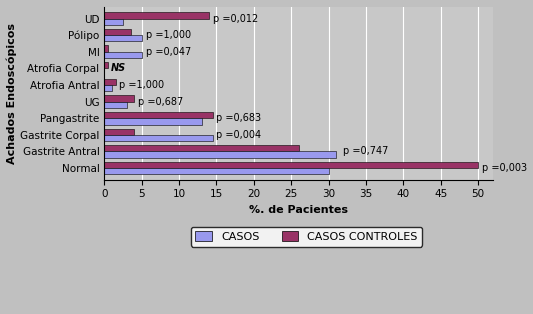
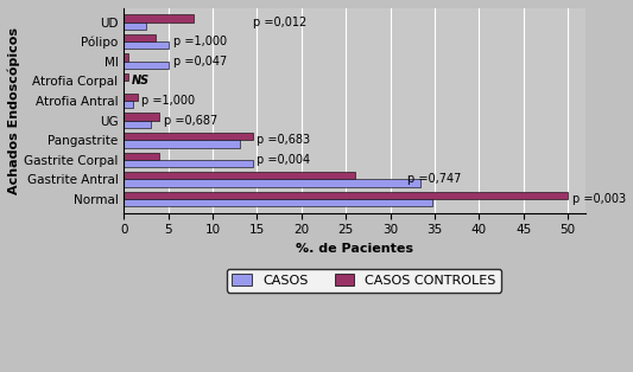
CASOS CONTROLES/UD: 14.0 -> 7.8
CASOS/Gastrite Antral: 31.0 -> 33.4
CASOS/Normal: 30.0 -> 34.8
